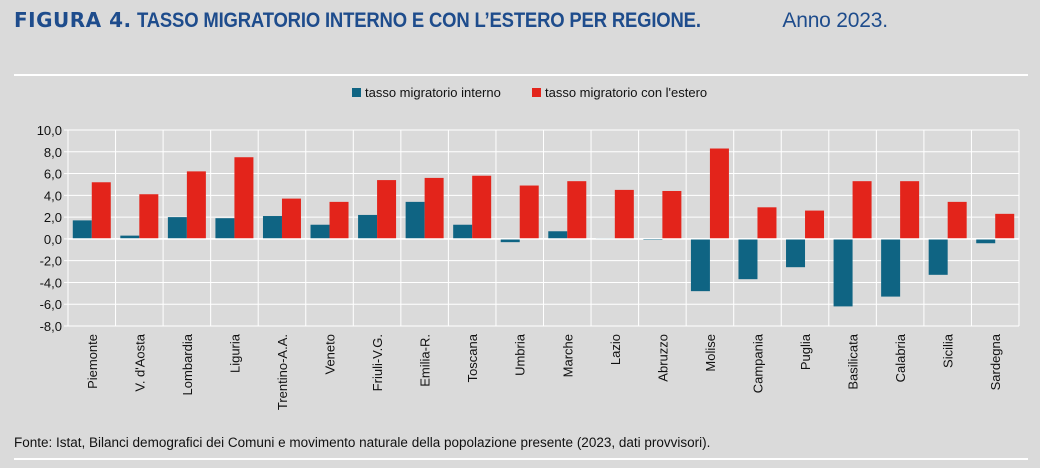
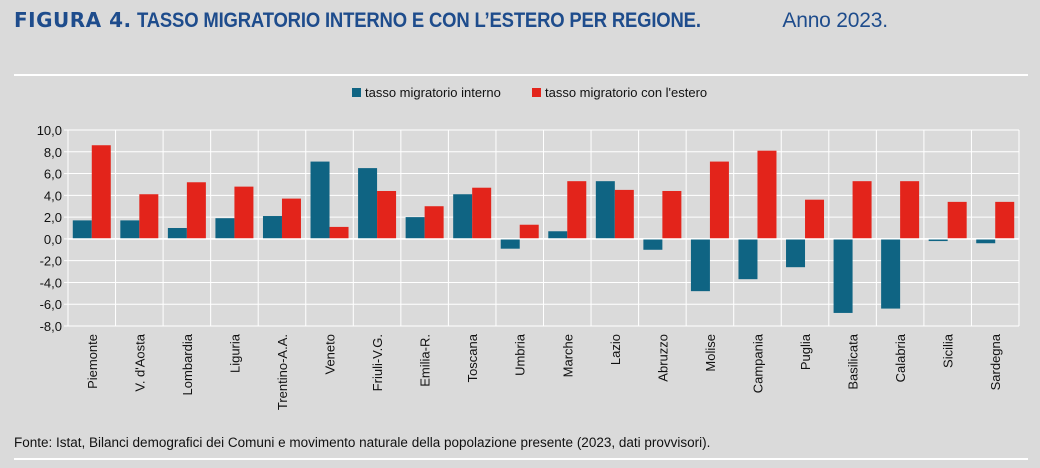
tasso migratorio con l'estero/Piemonte: 5,2 -> 8,6
tasso migratorio interno/V. d'Aosta: 0,3 -> 1,7
tasso migratorio interno/Lombardia: 2,0 -> 1,0
tasso migratorio con l'estero/Lombardia: 6,2 -> 5,2
tasso migratorio con l'estero/Liguria: 7,5 -> 4,8
tasso migratorio interno/Veneto: 1,3 -> 7,1
tasso migratorio con l'estero/Veneto: 3,4 -> 1,1
tasso migratorio interno/Friuli-V.G.: 2,2 -> 6,5
tasso migratorio con l'estero/Friuli-V.G.: 5,4 -> 4,4
tasso migratorio interno/Emilia-R.: 3,4 -> 2,0
tasso migratorio con l'estero/Emilia-R.: 5,6 -> 3,0
tasso migratorio interno/Toscana: 1,3 -> 4,1
tasso migratorio con l'estero/Toscana: 5,8 -> 4,7
tasso migratorio interno/Umbria: -0,3 -> -0,9
tasso migratorio con l'estero/Umbria: 4,9 -> 1,3
tasso migratorio interno/Lazio: 0,1 -> 5,3
tasso migratorio interno/Abruzzo: -0,1 -> -1,0
tasso migratorio con l'estero/Molise: 8,3 -> 7,1
tasso migratorio con l'estero/Campania: 2,9 -> 8,1
tasso migratorio con l'estero/Puglia: 2,6 -> 3,6
tasso migratorio interno/Basilicata: -6,2 -> -6,8
tasso migratorio interno/Calabria: -5,3 -> -6,4
tasso migratorio interno/Sicilia: -3,3 -> -0,2
tasso migratorio con l'estero/Sardegna: 2,3 -> 3,4
